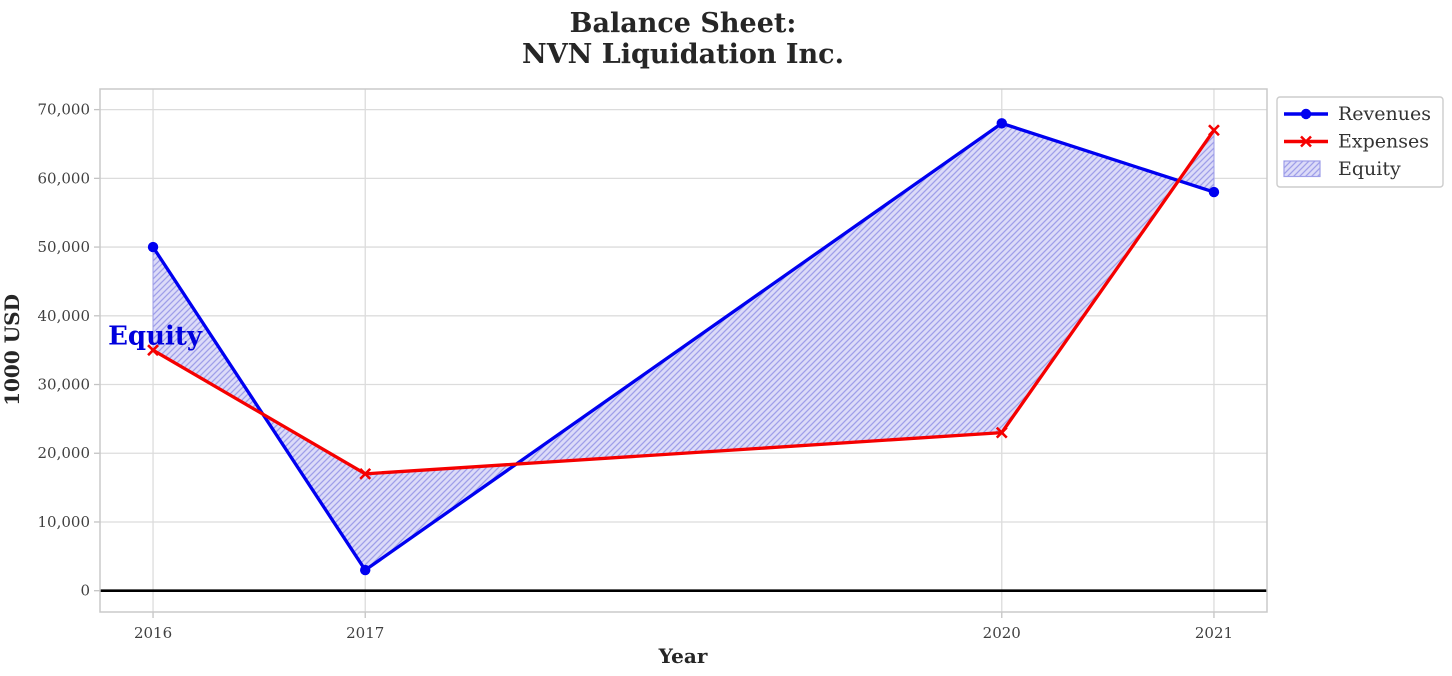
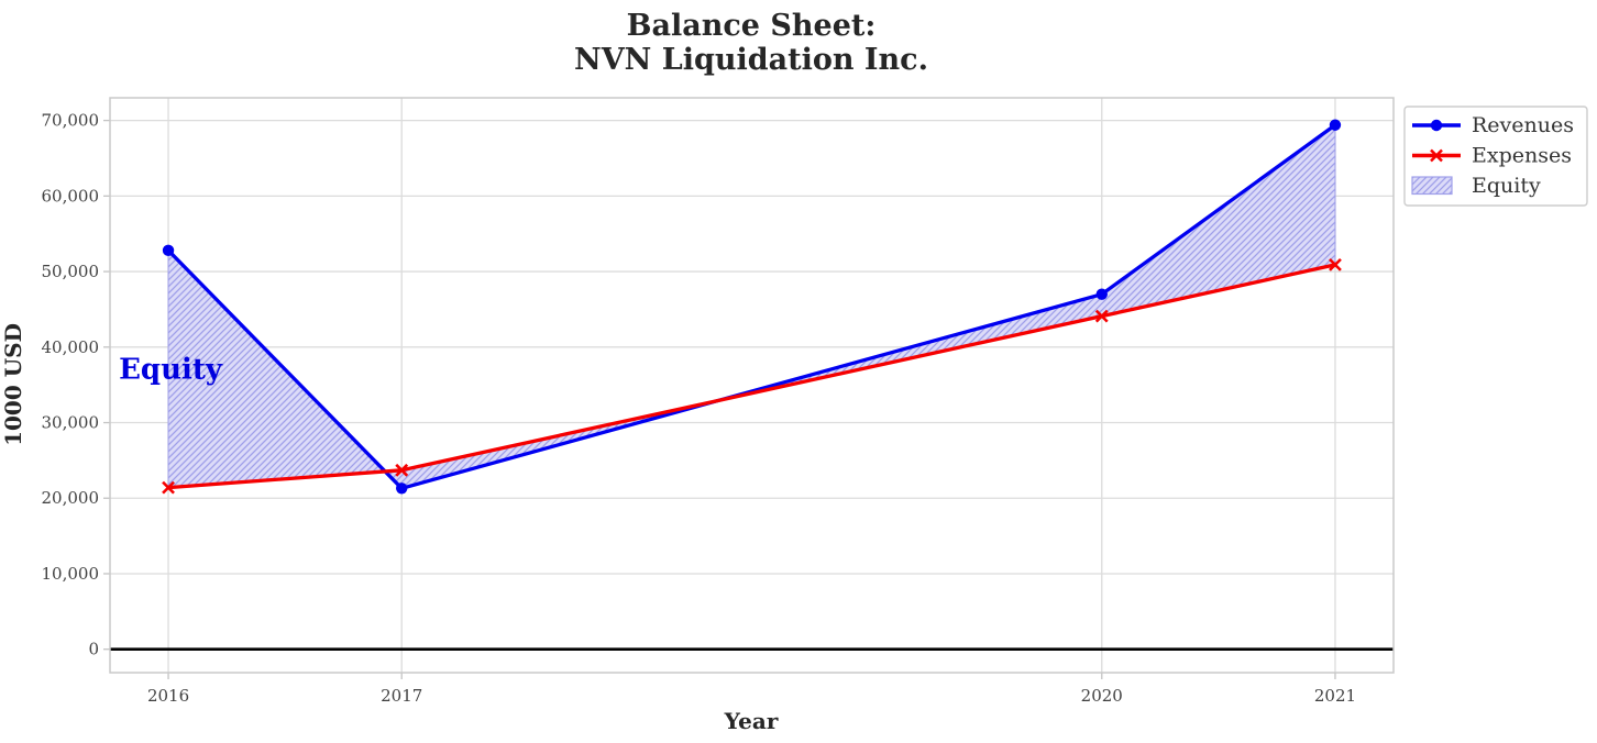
Revenues/2016: 50000 -> 53000
Expenses/2016: 35000 -> 21000
Revenues/2017: 3000 -> 21000
Expenses/2017: 17000 -> 24000
Revenues/2020: 68000 -> 47000
Expenses/2020: 23000 -> 44000
Revenues/2021: 58000 -> 69000
Expenses/2021: 67000 -> 51000
